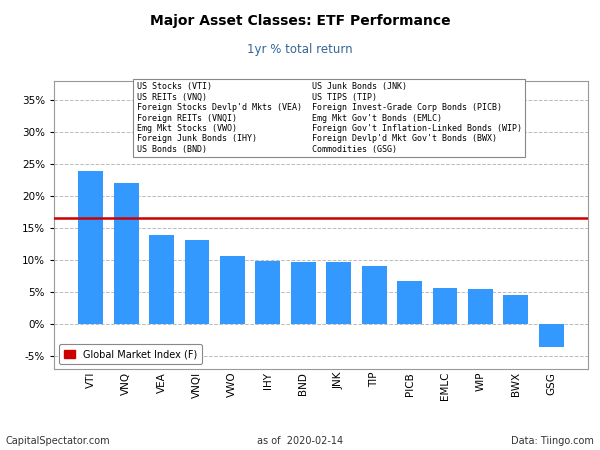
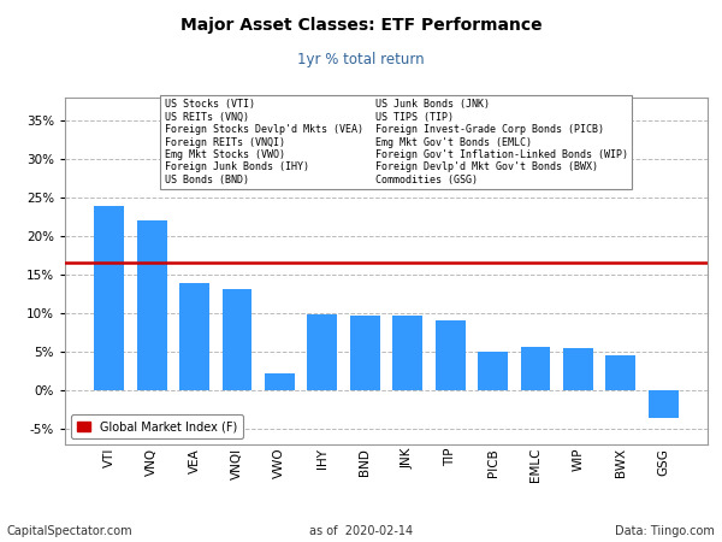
VWO: 10.6% -> 2.2%
PICB: 6.8% -> 5.0%
